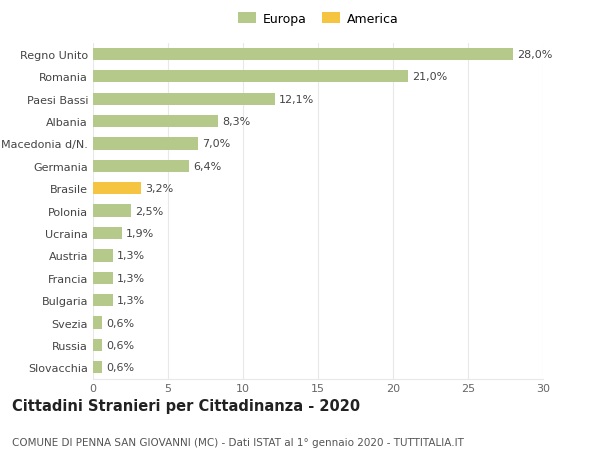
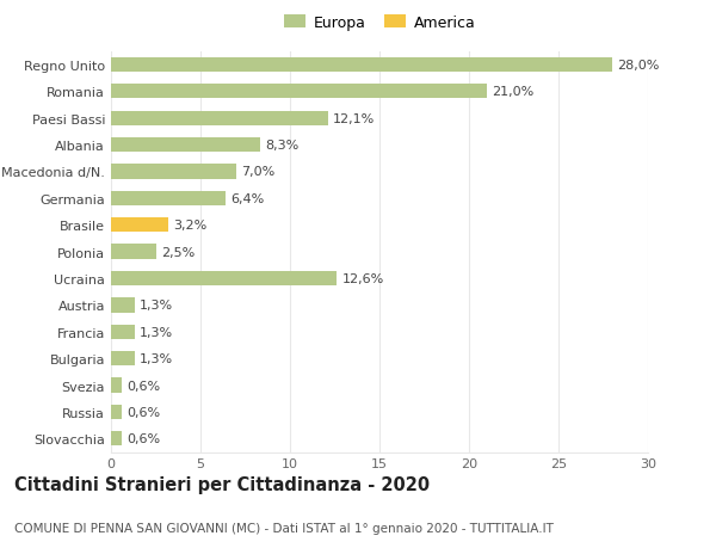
Ucraina: 1,9% -> 12,6%
